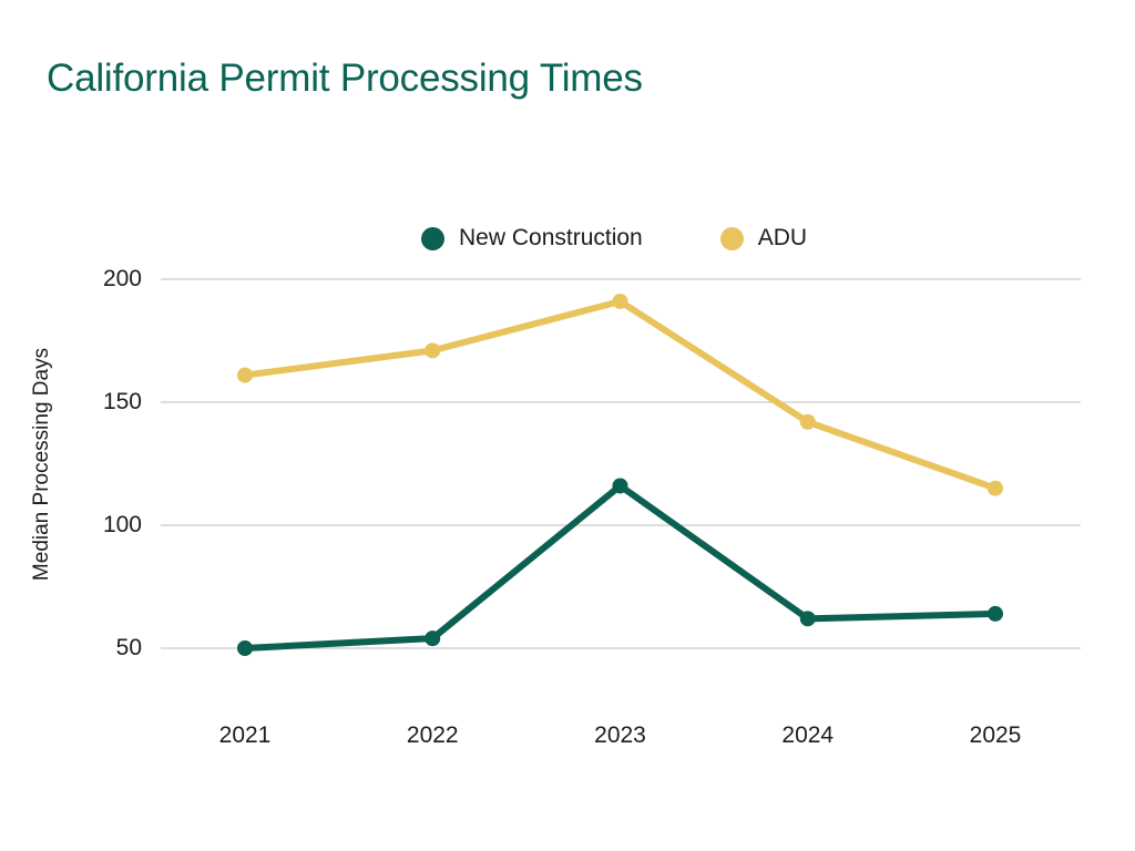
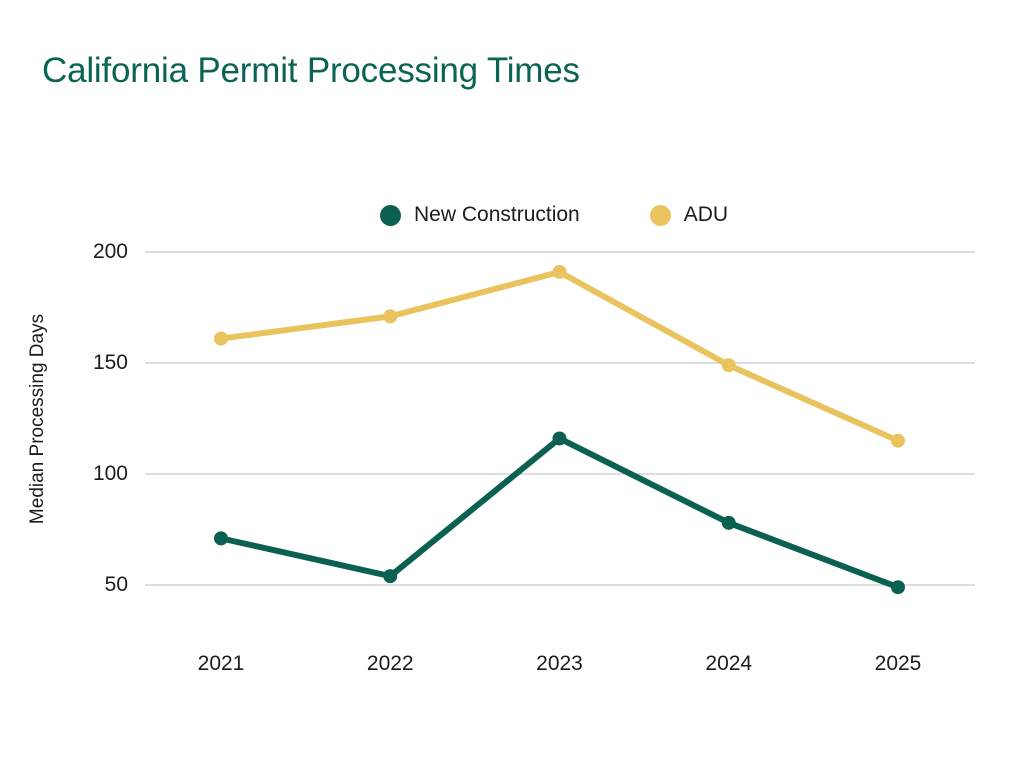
New Construction/2021: 50 -> 71
New Construction/2024: 62 -> 78
ADU/2024: 142 -> 149
New Construction/2025: 64 -> 49
